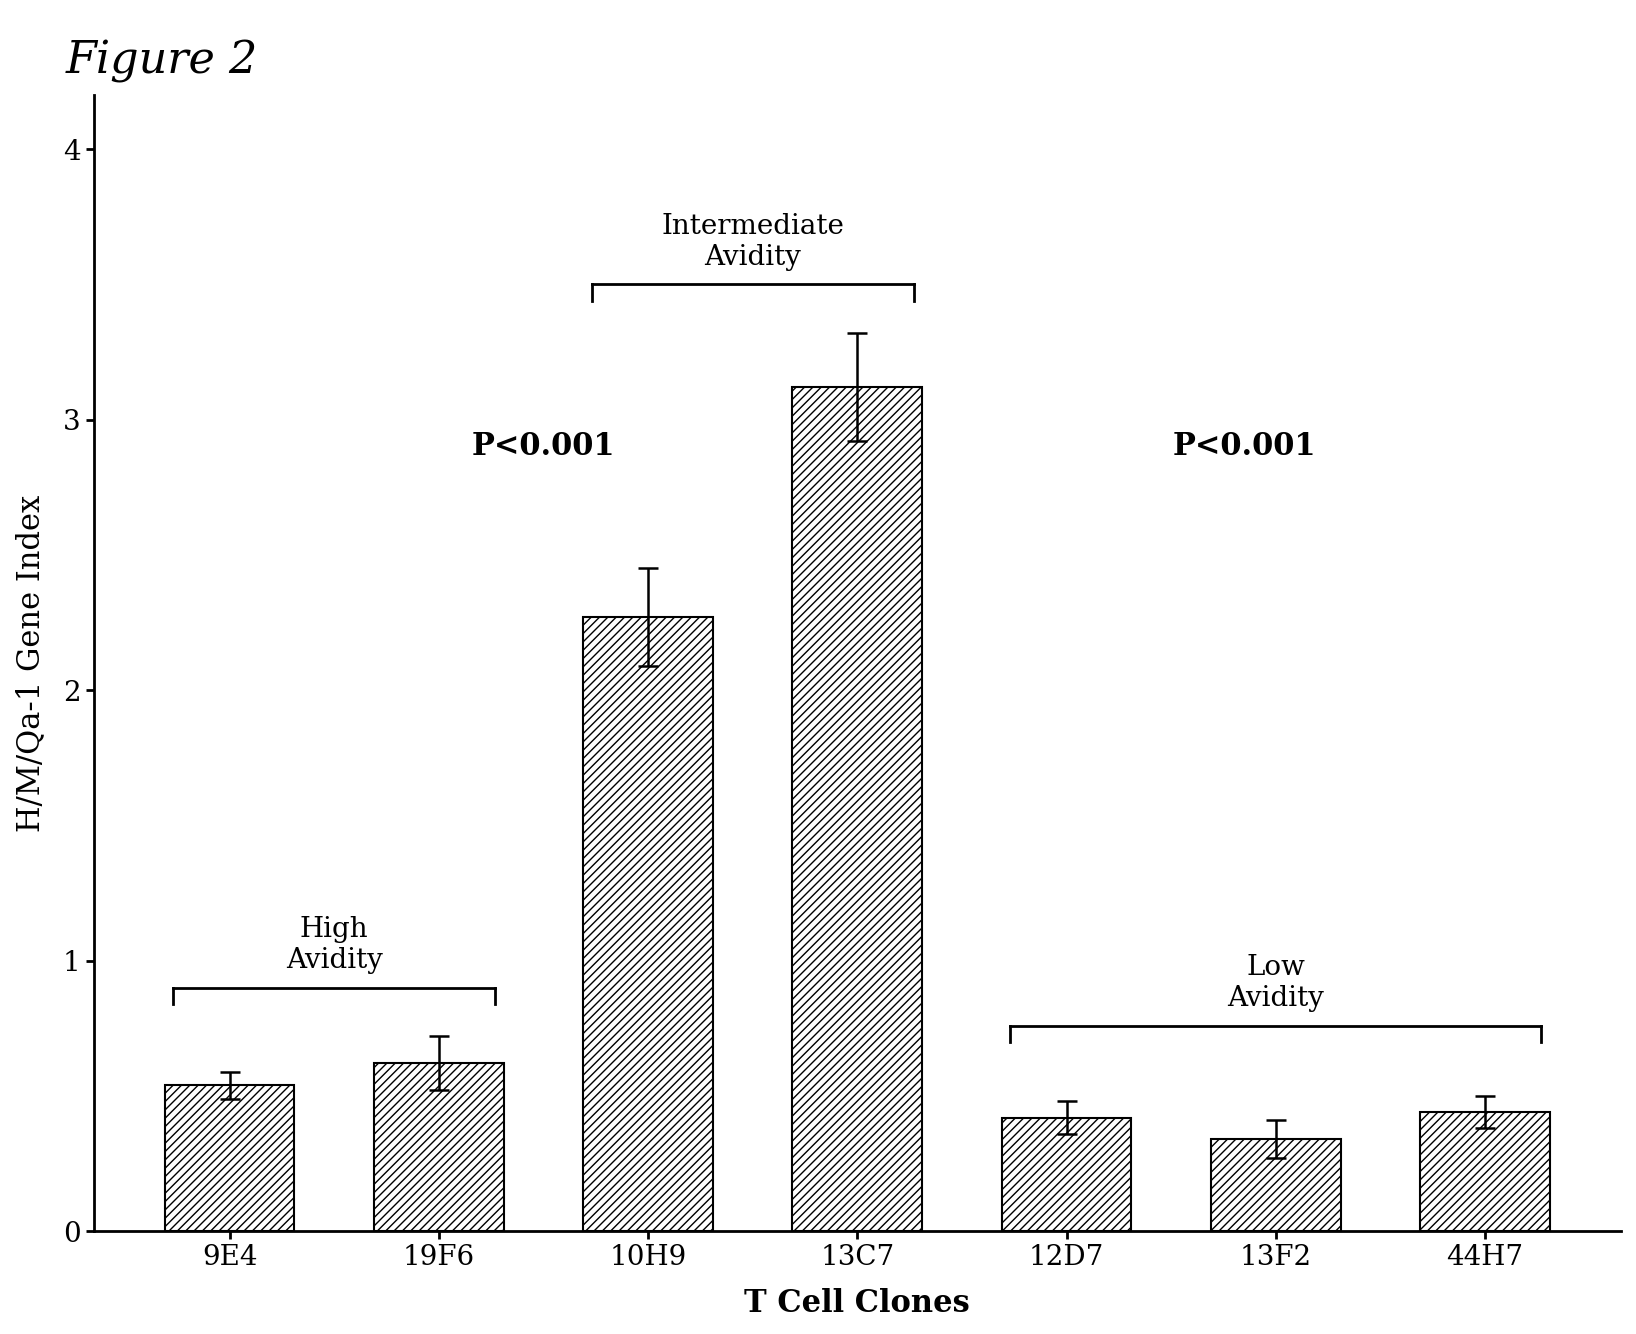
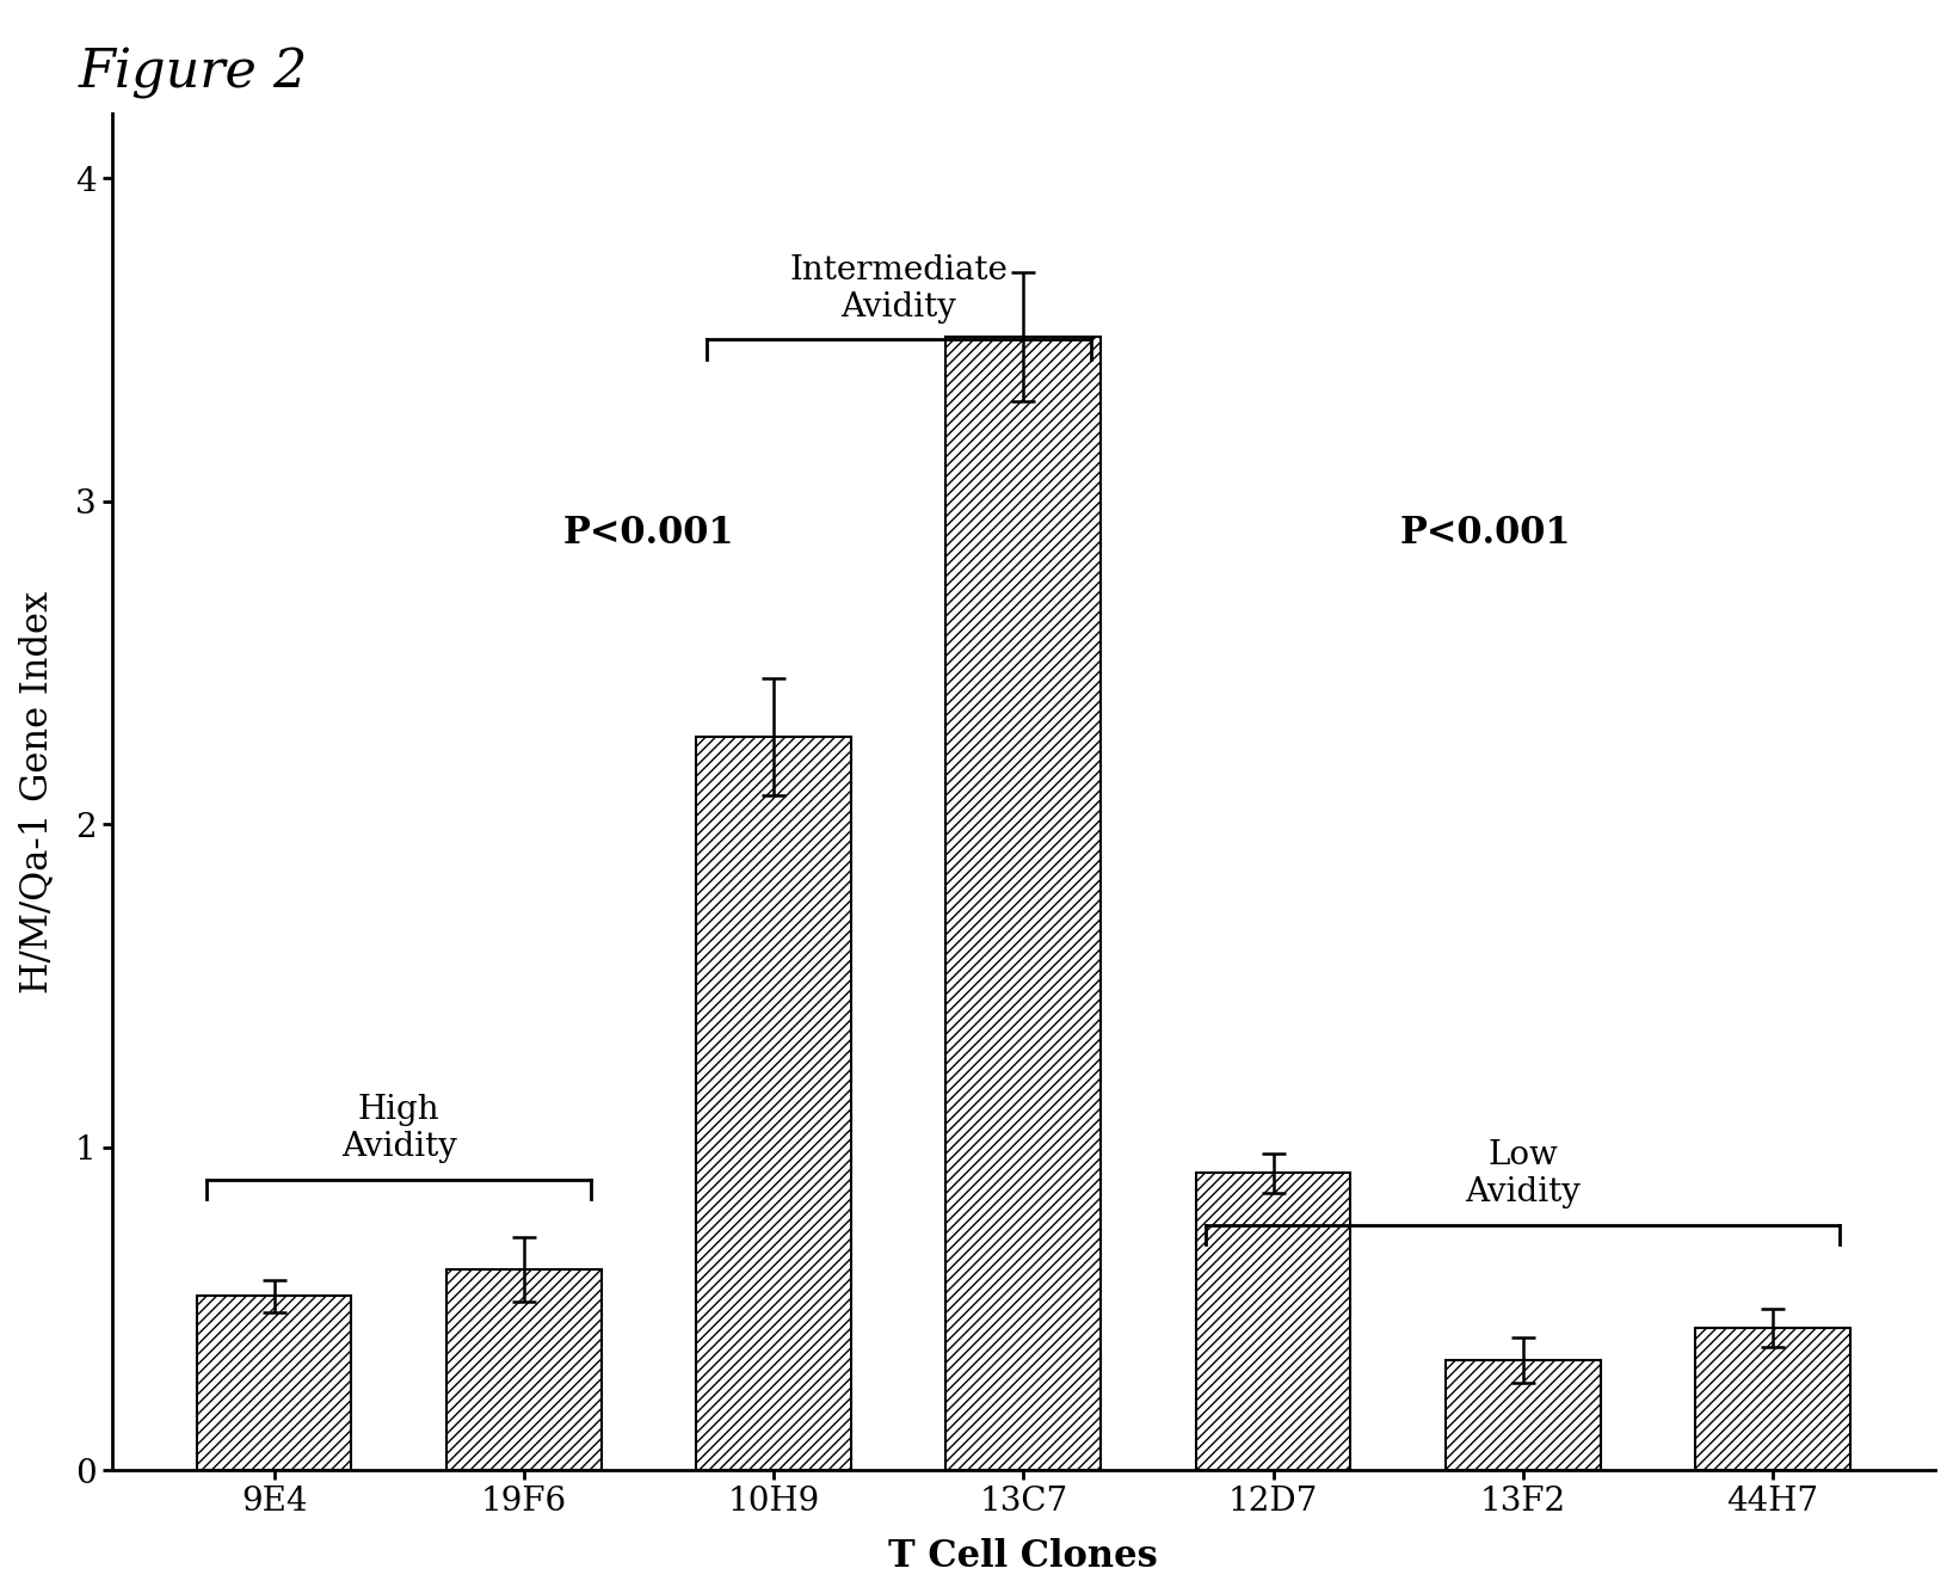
13C7: 3.12 -> 3.51
12D7: 0.42 -> 0.92
